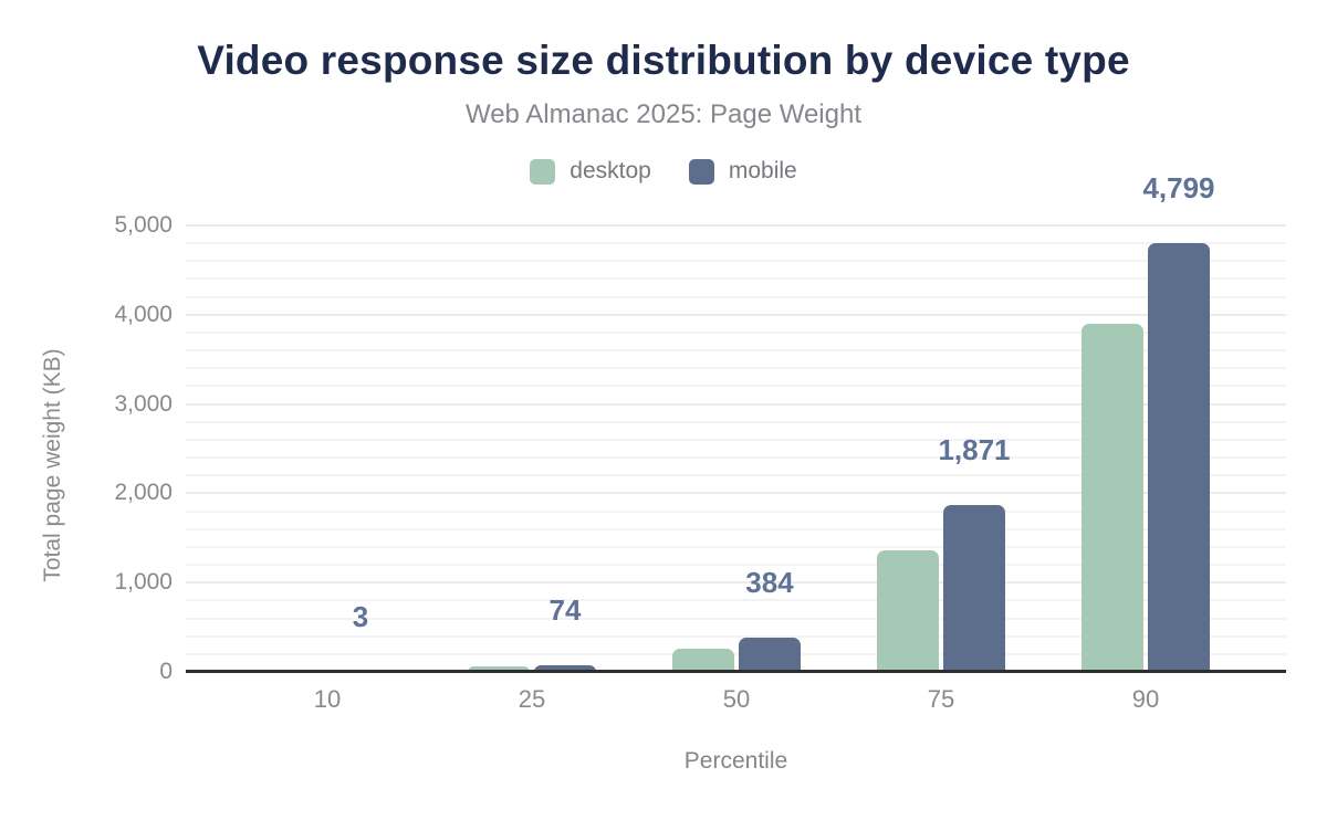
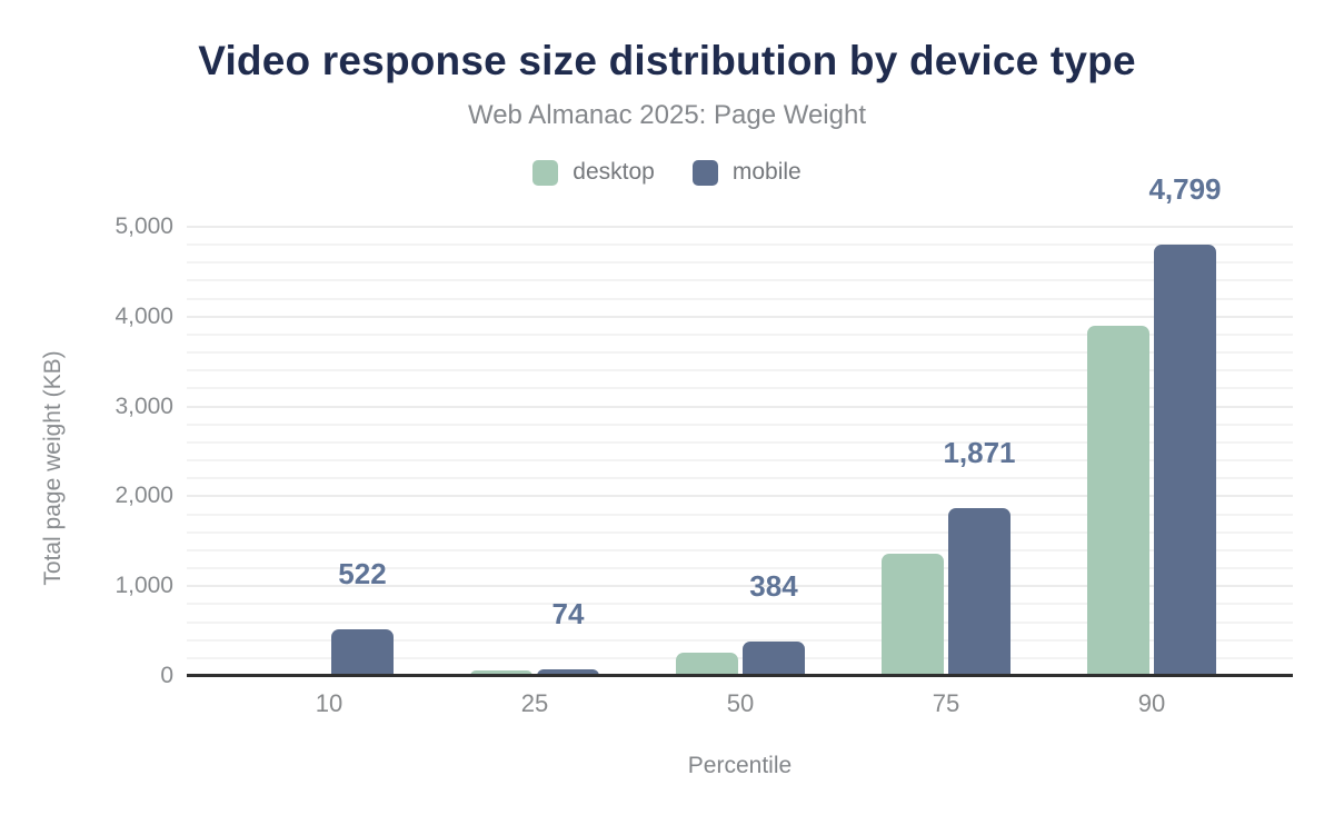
mobile/10: 3 -> 522
